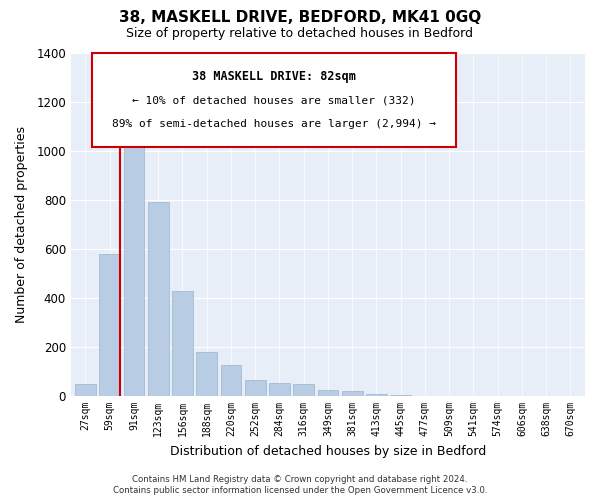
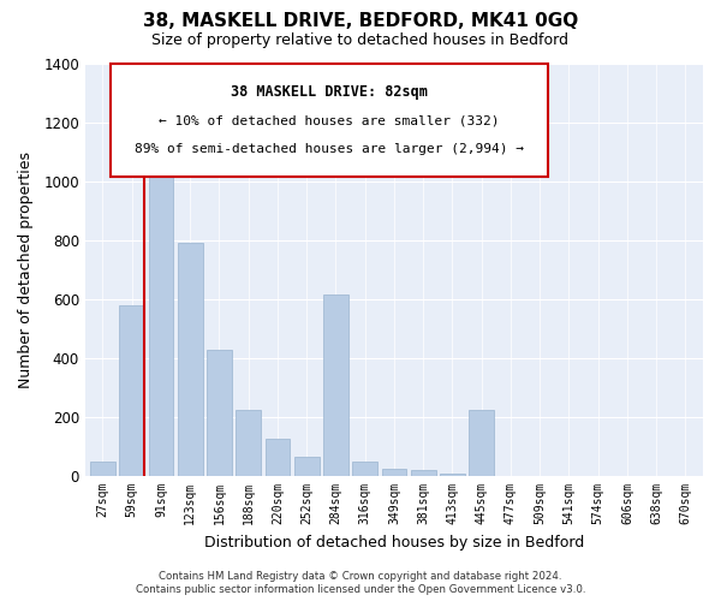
188sqm: 180 -> 225
284sqm: 55 -> 615
445sqm: 5 -> 225
